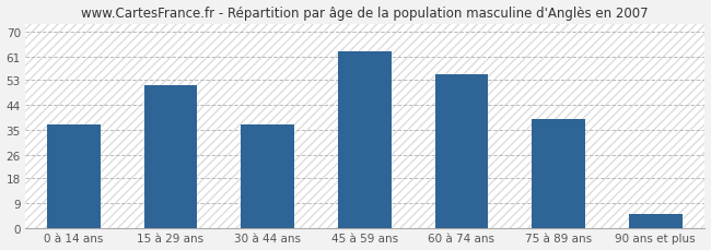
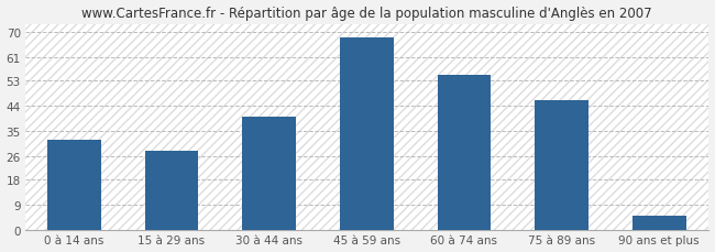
0 à 14 ans: 37 -> 32
15 à 29 ans: 51 -> 28
30 à 44 ans: 37 -> 40
45 à 59 ans: 63 -> 68
75 à 89 ans: 39 -> 46
